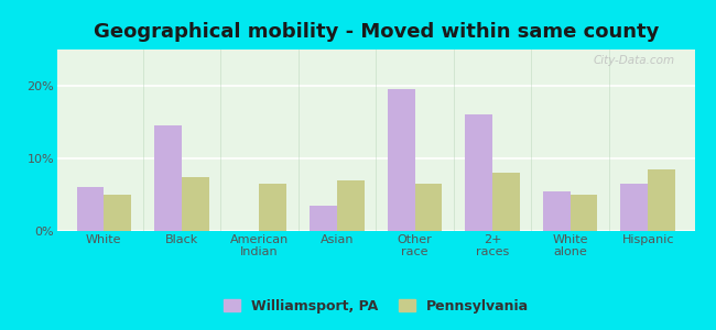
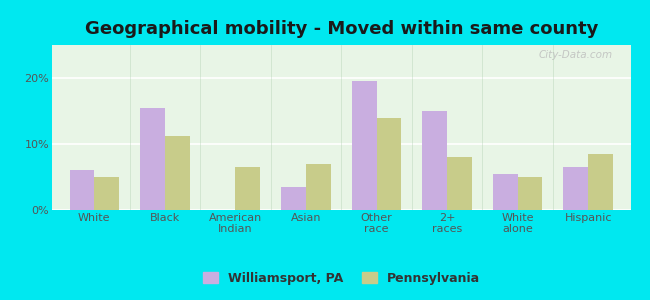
Williamsport, PA/Black: 14.5% -> 15.4%
Pennsylvania/Black: 7.5% -> 11.2%
Pennsylvania/Other race: 6.5% -> 14.0%
Williamsport, PA/2+ races: 16.0% -> 15.0%
